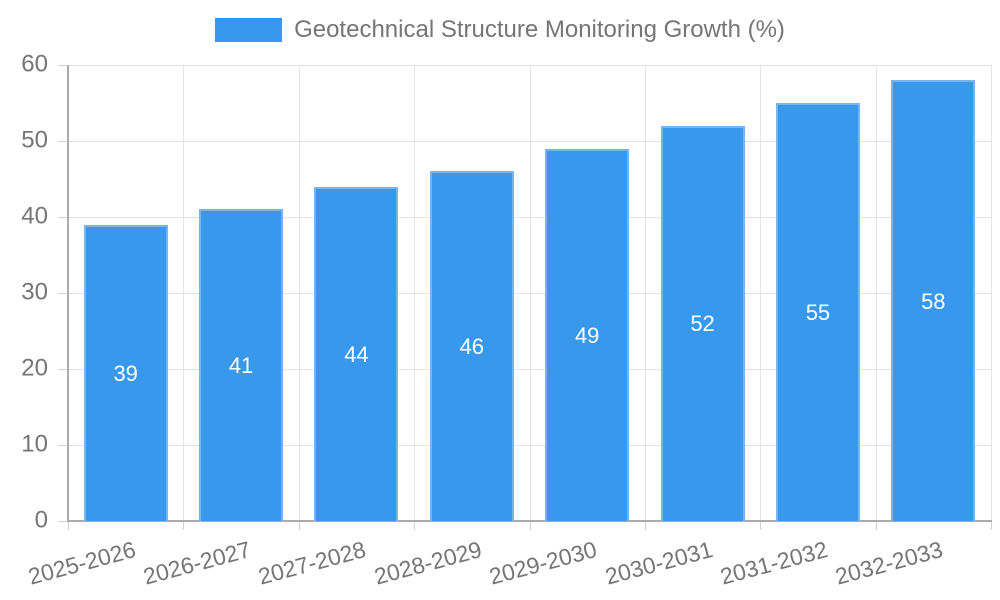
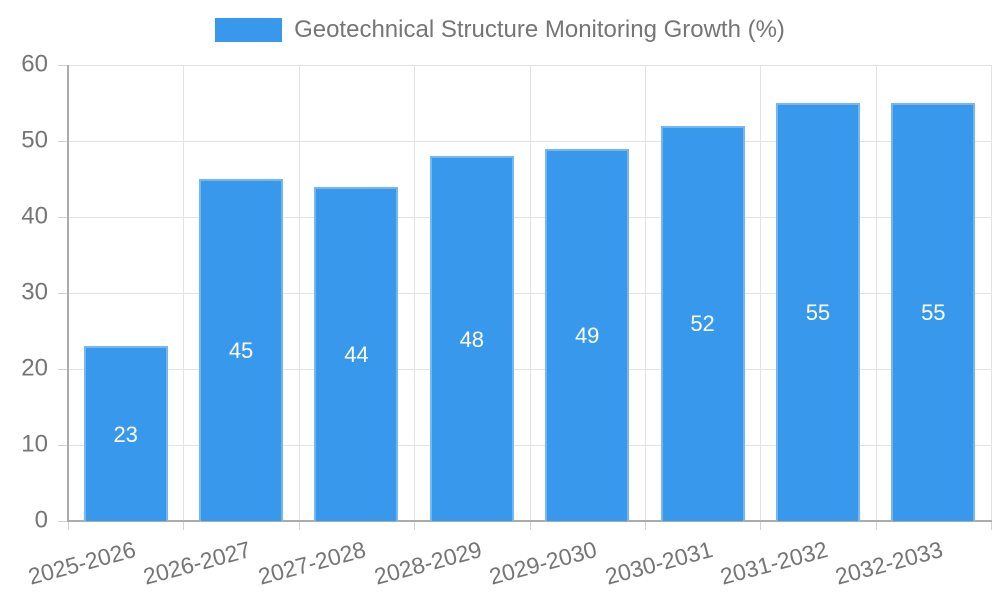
2025-2026: 39 -> 23
2026-2027: 41 -> 45
2028-2029: 46 -> 48
2032-2033: 58 -> 55
